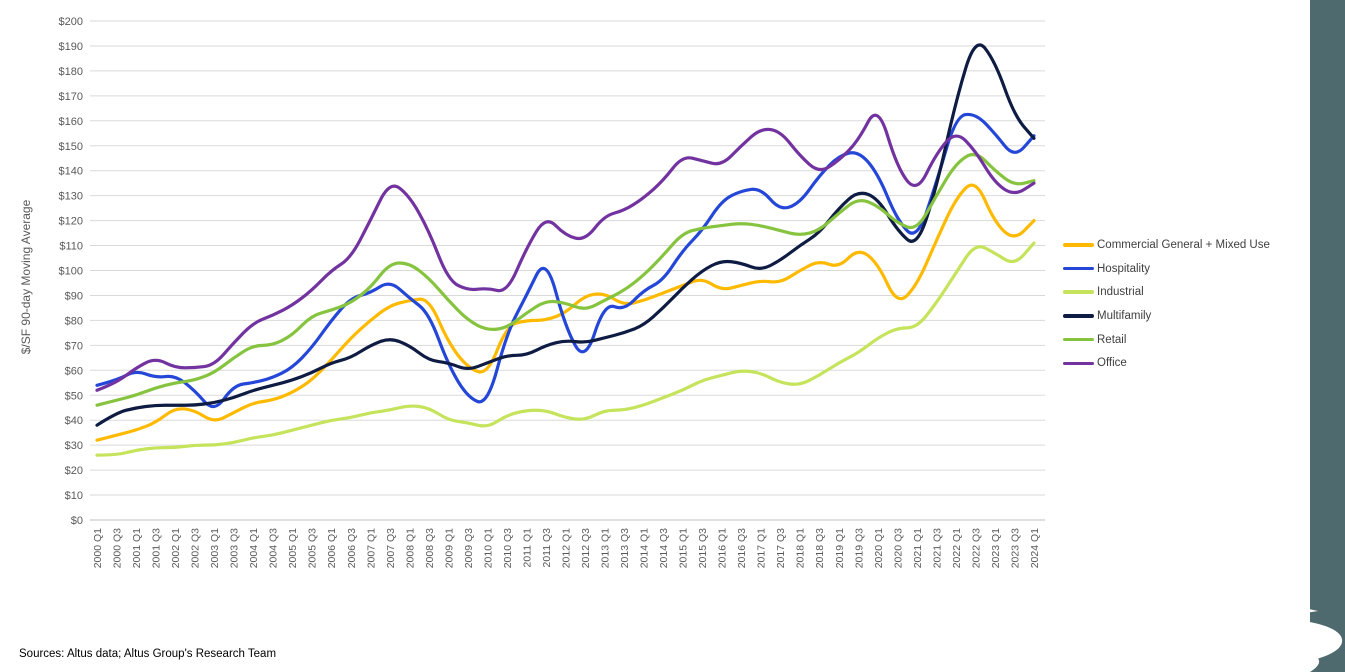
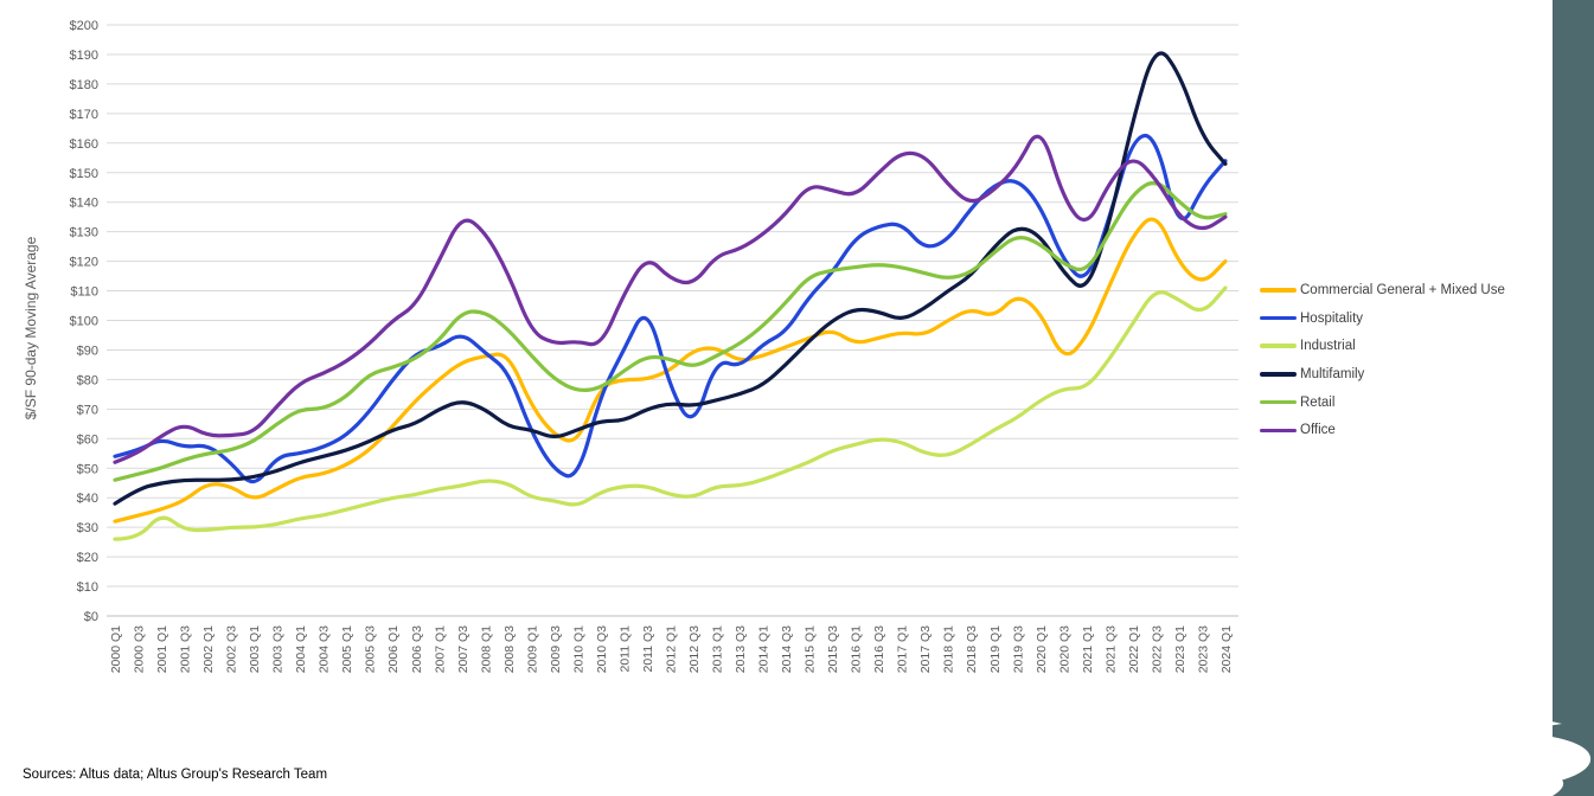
Industrial/2001 Q1: $28 -> $35
Hospitality/2023 Q1: $155 -> $129
